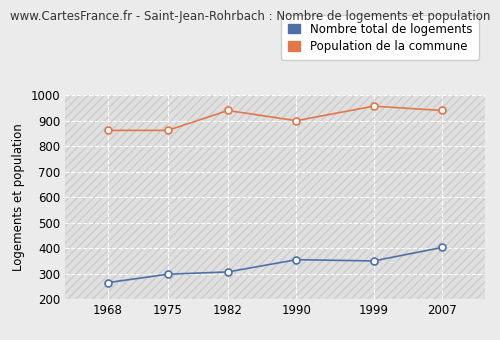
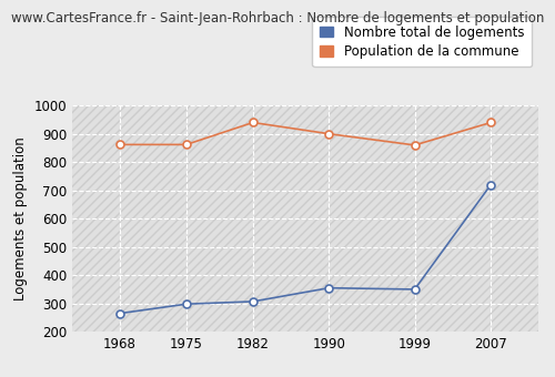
Population de la commune/1999: 957 -> 860
Nombre total de logements/2007: 403 -> 720
